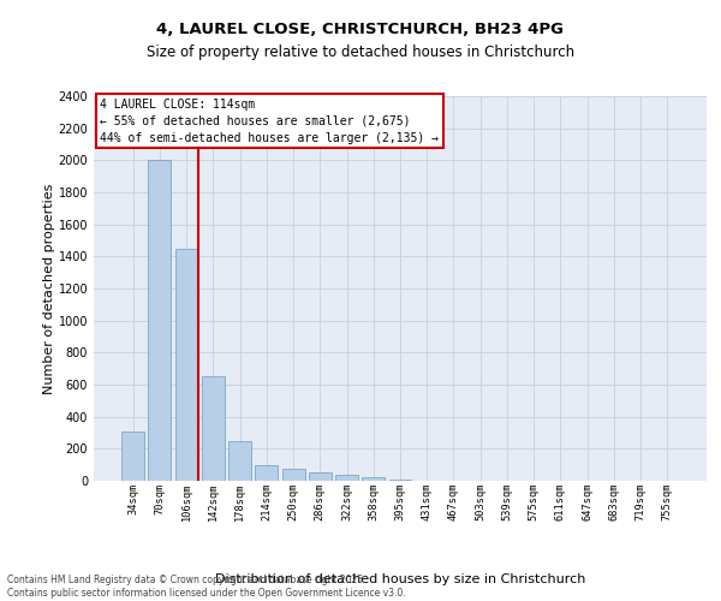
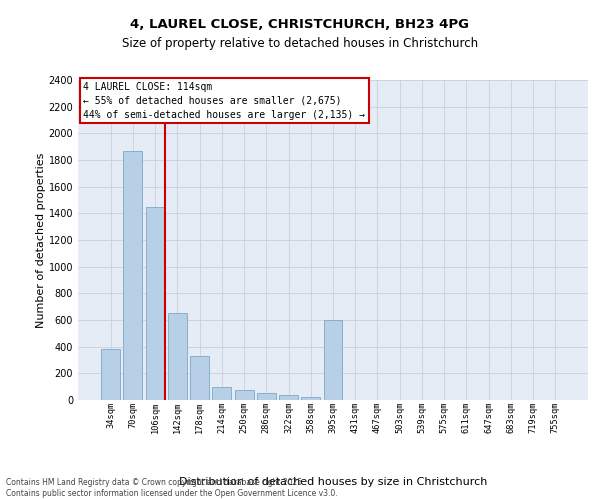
34sqm: 300 -> 380
70sqm: 2000 -> 1870
178sqm: 250 -> 330
395sqm: 10 -> 600
